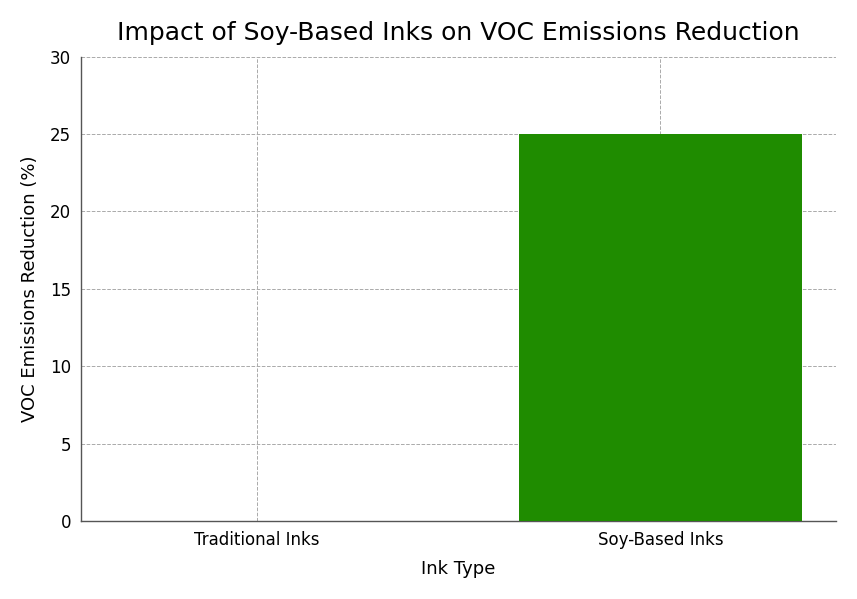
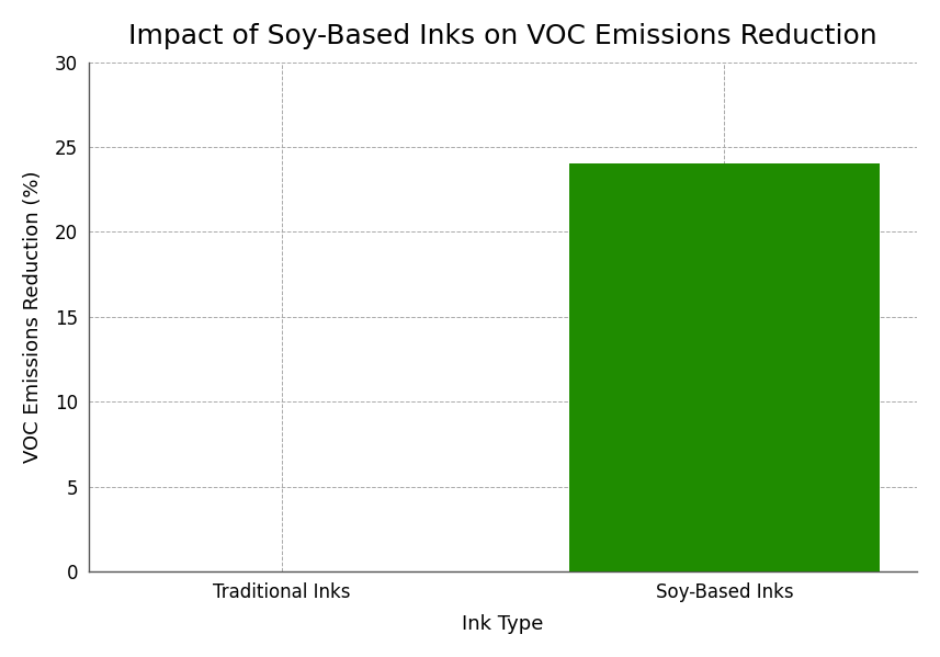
Soy-Based Inks: 25 -> 24
